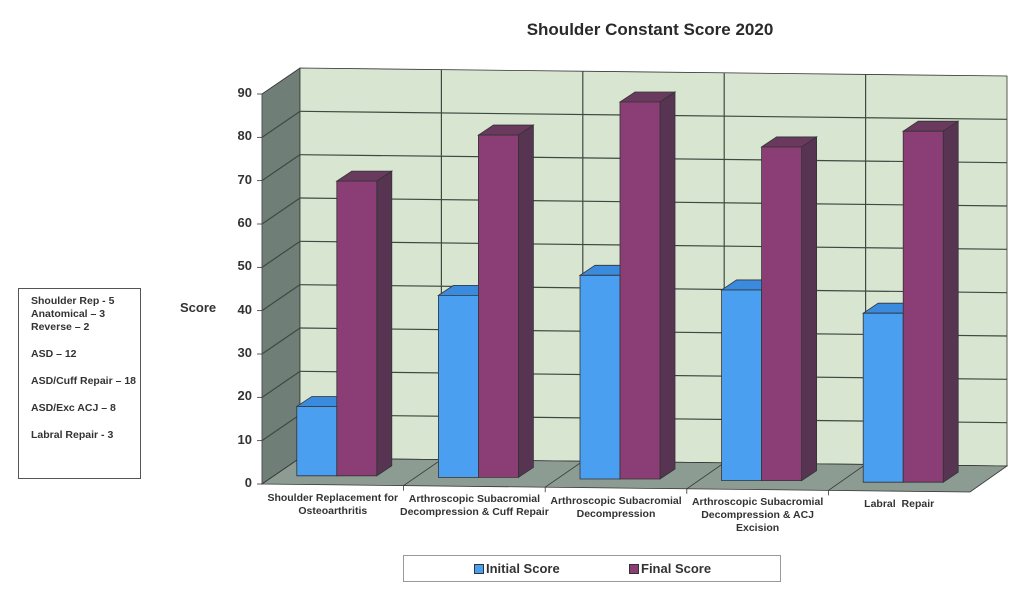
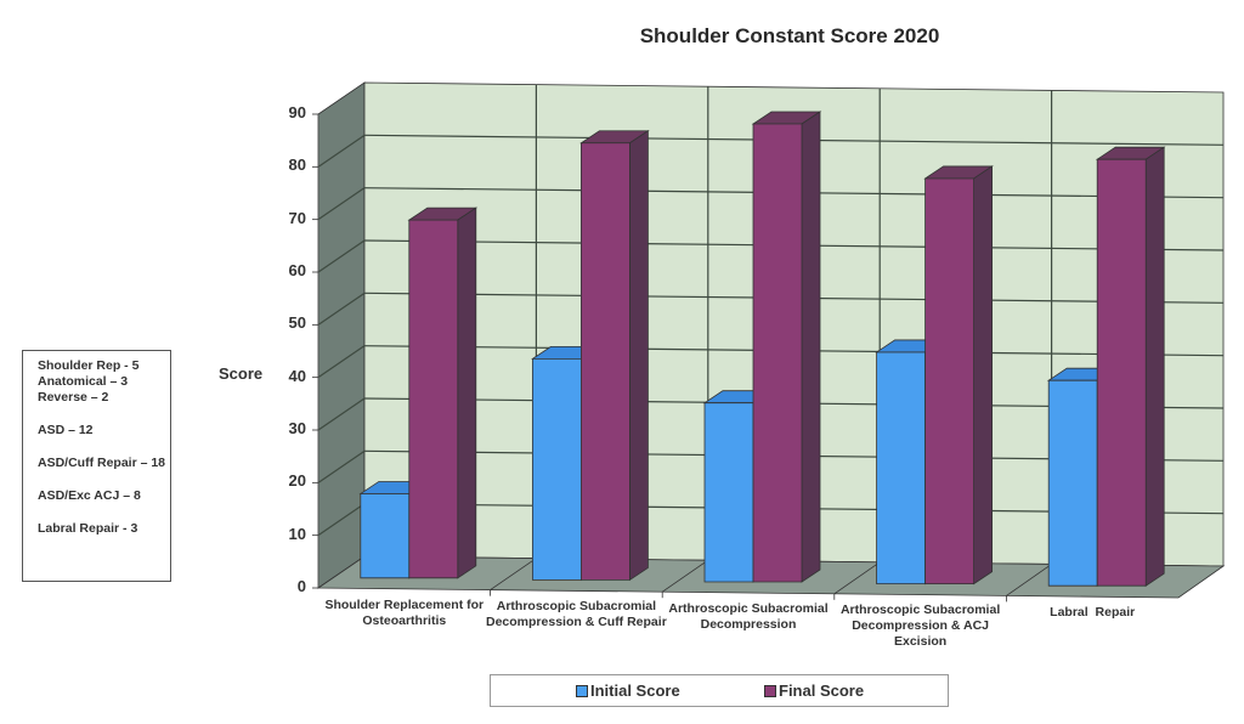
Final Score/Arthroscopic Subacromial Decompression & Cuff Repair: 79 -> 83
Initial Score/Arthroscopic Subacromial Decompression: 47 -> 34
